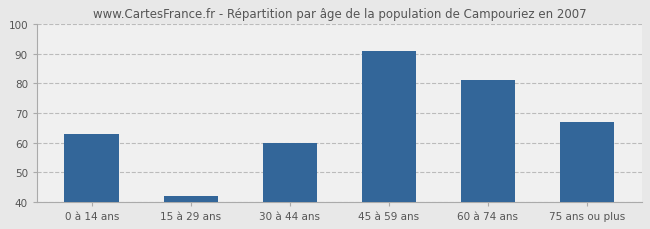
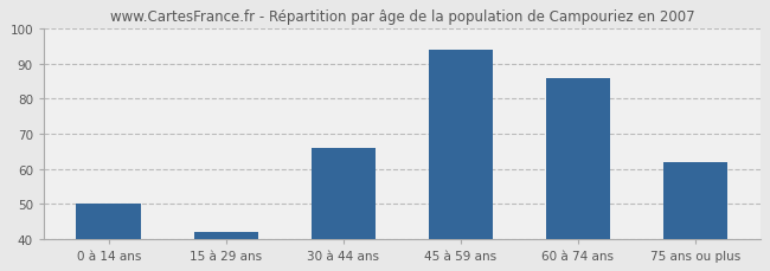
0 à 14 ans: 63 -> 50
30 à 44 ans: 60 -> 66
45 à 59 ans: 91 -> 94
60 à 74 ans: 81 -> 86
75 ans ou plus: 67 -> 62
